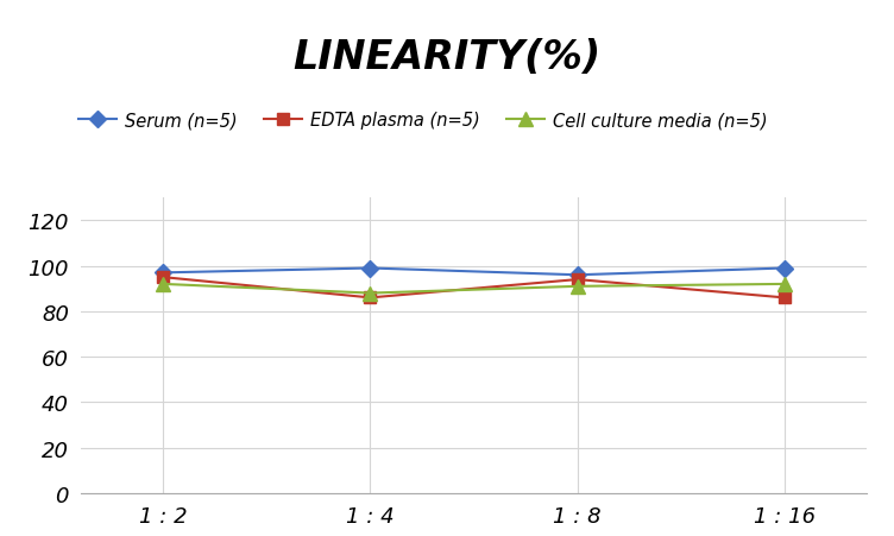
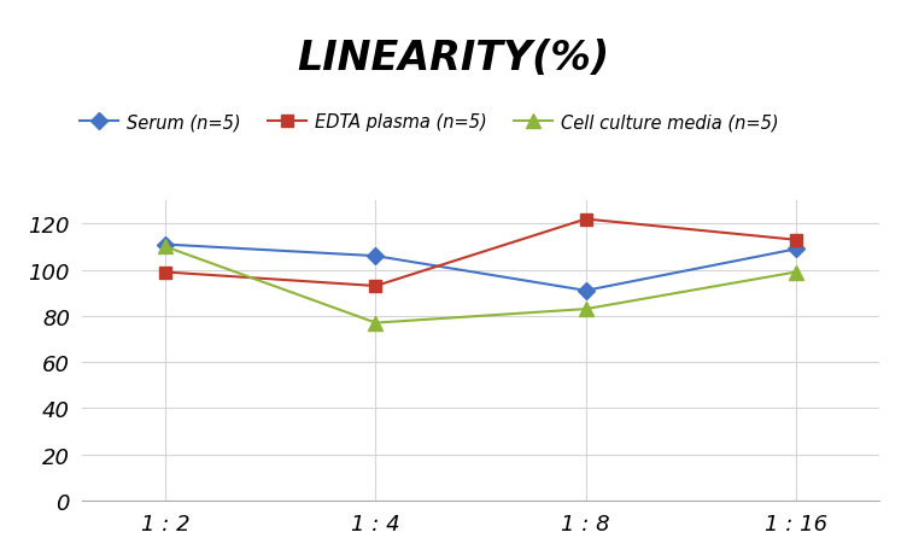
Serum (n=5)/1 : 2: 97 -> 111
EDTA plasma (n=5)/1 : 2: 95 -> 99
Cell culture media (n=5)/1 : 2: 92 -> 110
Serum (n=5)/1 : 4: 99 -> 106
EDTA plasma (n=5)/1 : 4: 86 -> 93
Cell culture media (n=5)/1 : 4: 88 -> 77
Serum (n=5)/1 : 8: 96 -> 91
EDTA plasma (n=5)/1 : 8: 94 -> 122
Cell culture media (n=5)/1 : 8: 91 -> 83
Serum (n=5)/1 : 16: 99 -> 109
EDTA plasma (n=5)/1 : 16: 86 -> 113
Cell culture media (n=5)/1 : 16: 92 -> 99
